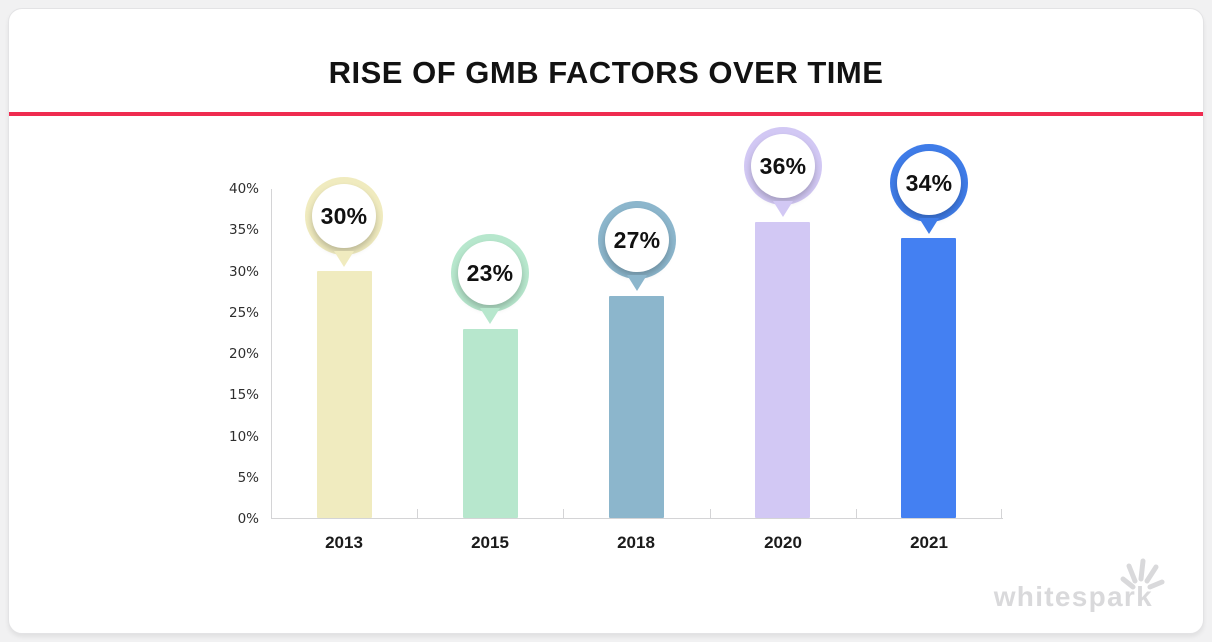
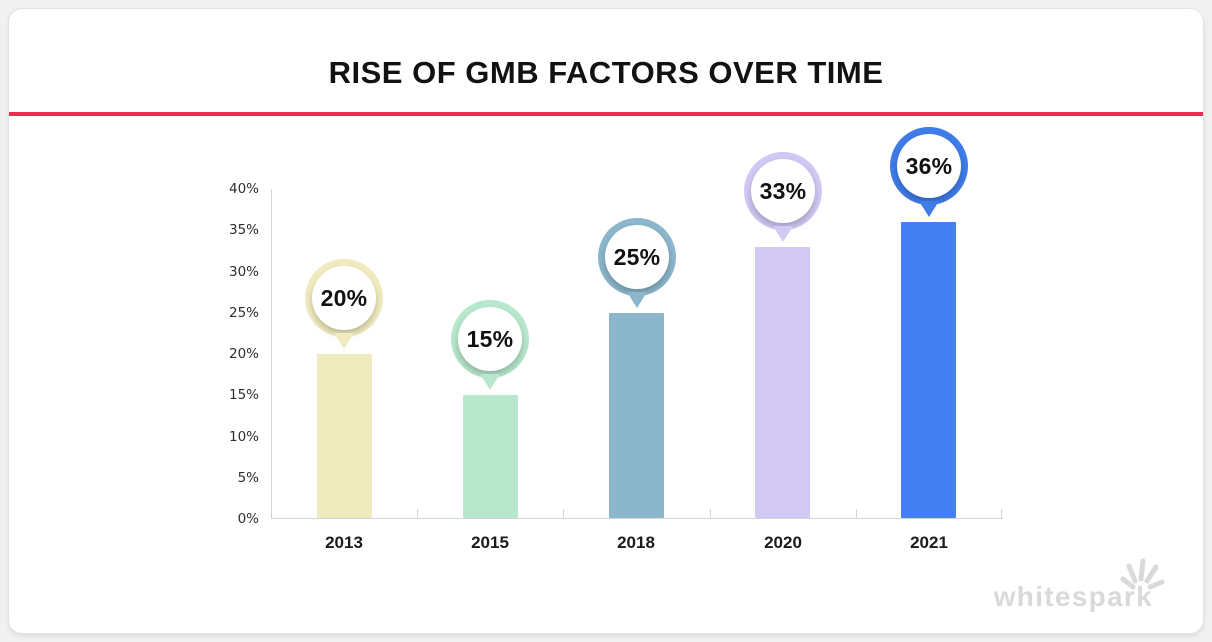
2013: 30% -> 20%
2015: 23% -> 15%
2018: 27% -> 25%
2020: 36% -> 33%
2021: 34% -> 36%
